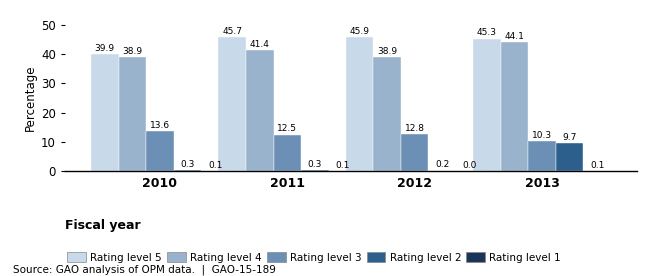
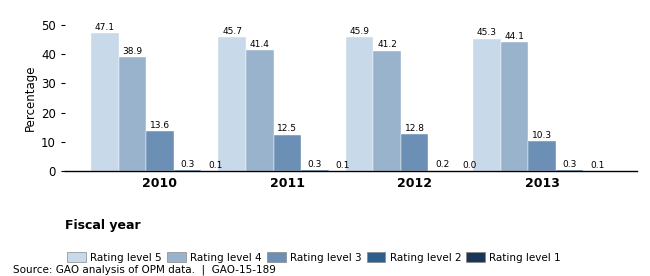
Rating level 5/2010: 39.9 -> 47.1
Rating level 4/2012: 38.9 -> 41.2
Rating level 2/2013: 9.7 -> 0.3
